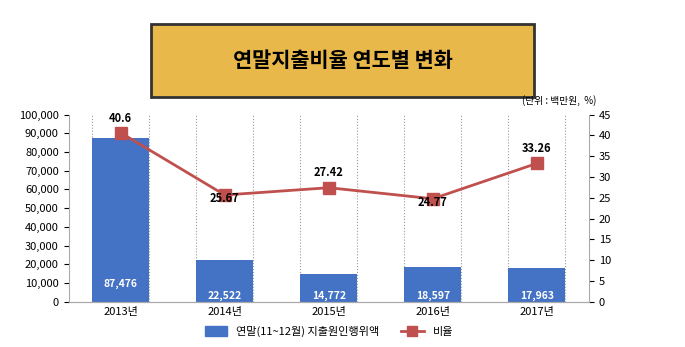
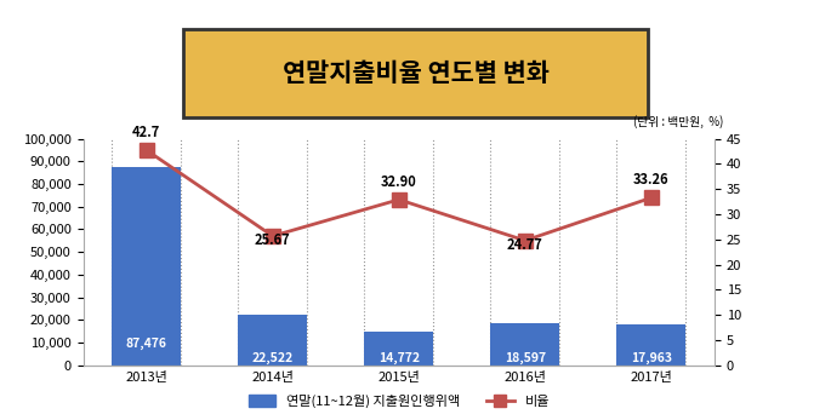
비율/2013년: 40.6 -> 42.7
비율/2015년: 27.42 -> 32.90
